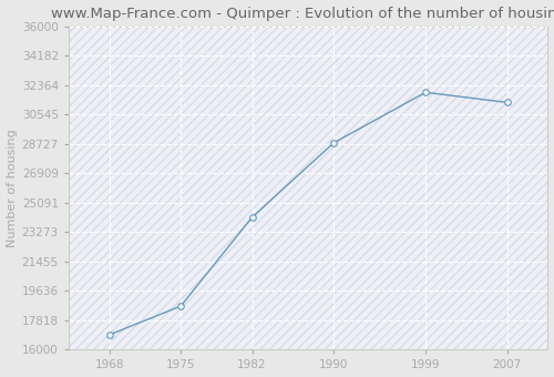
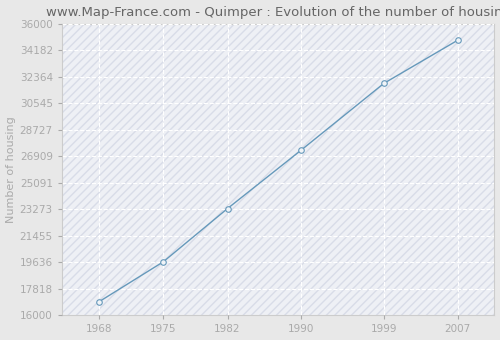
1975: 18700 -> 19700
1982: 24200 -> 23300
1990: 28800 -> 27300
2007: 31300 -> 34900
